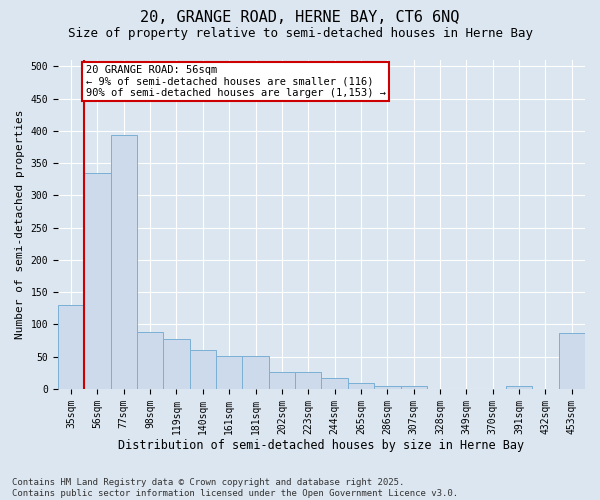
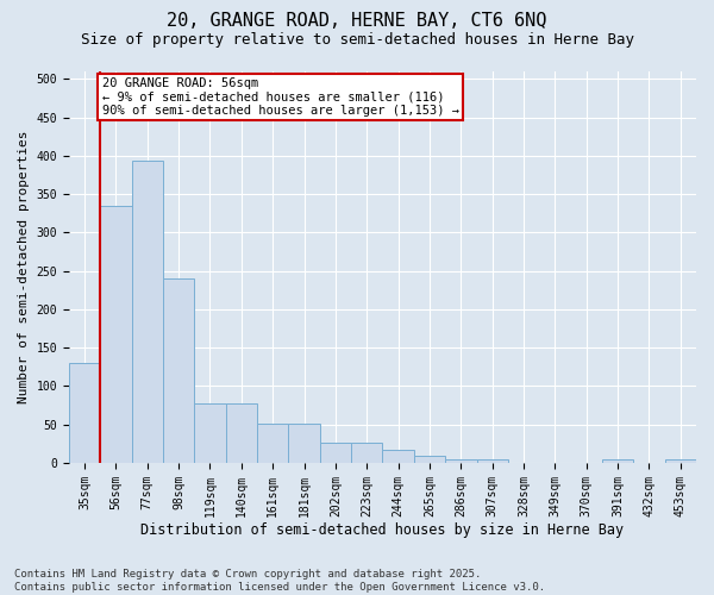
98sqm: 88 -> 240
140sqm: 60 -> 78
453sqm: 86 -> 4
